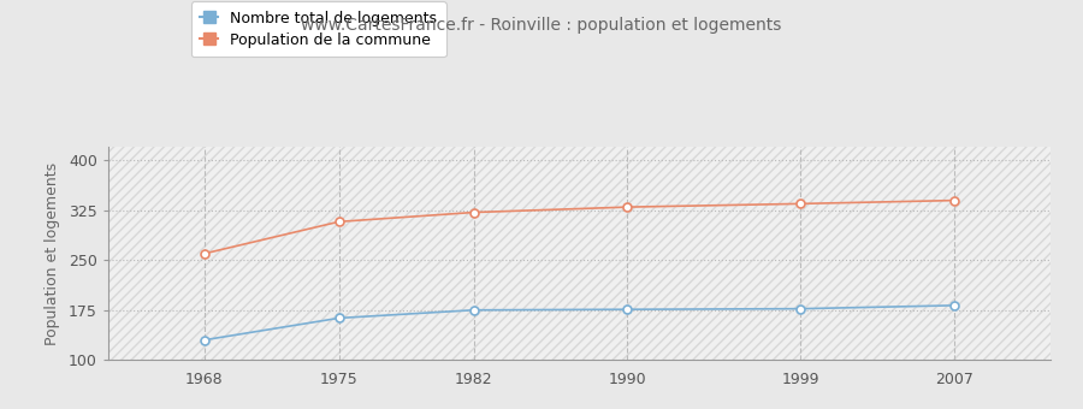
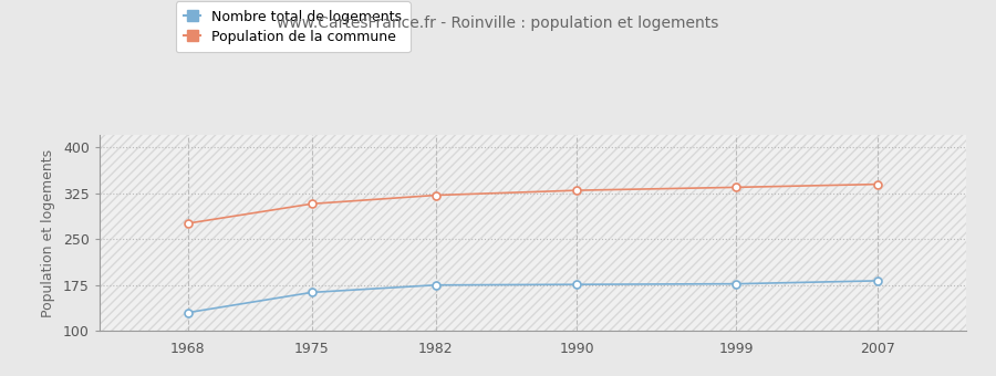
Population de la commune/1968: 260 -> 276
